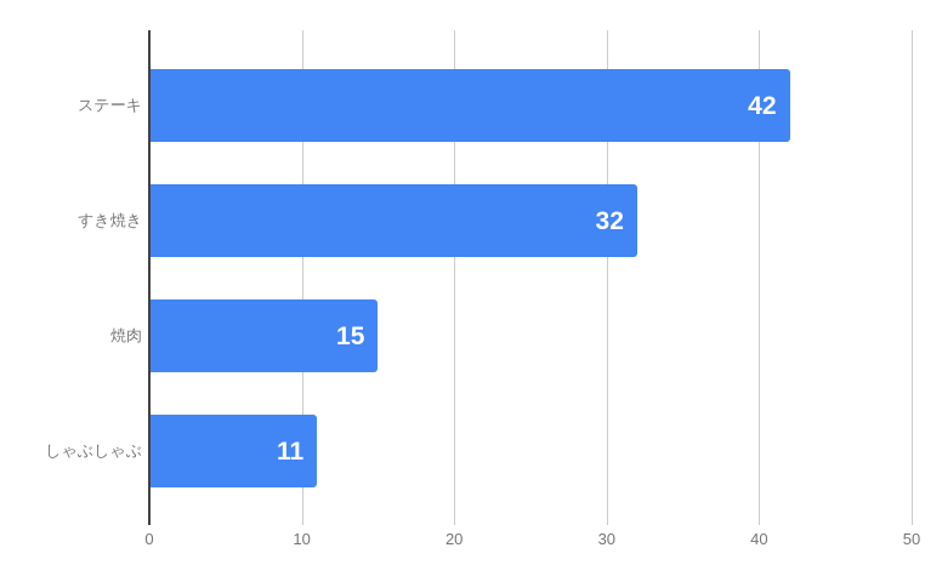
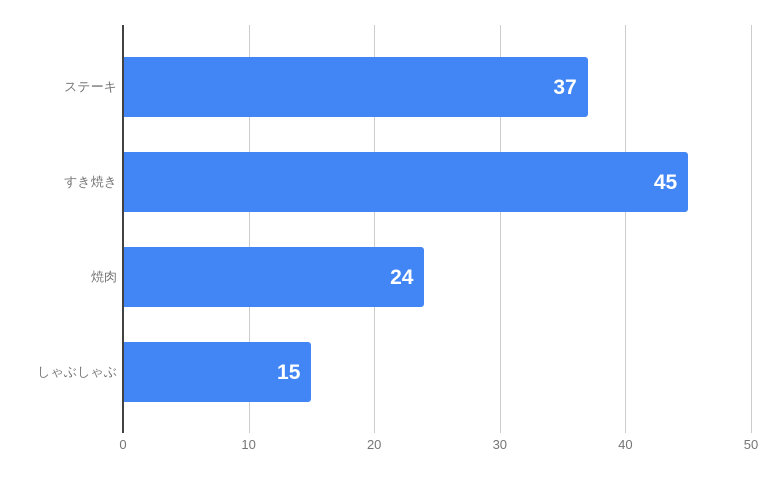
ステーキ: 42 -> 37
すき焼き: 32 -> 45
焼肉: 15 -> 24
しゃぶしゃぶ: 11 -> 15
